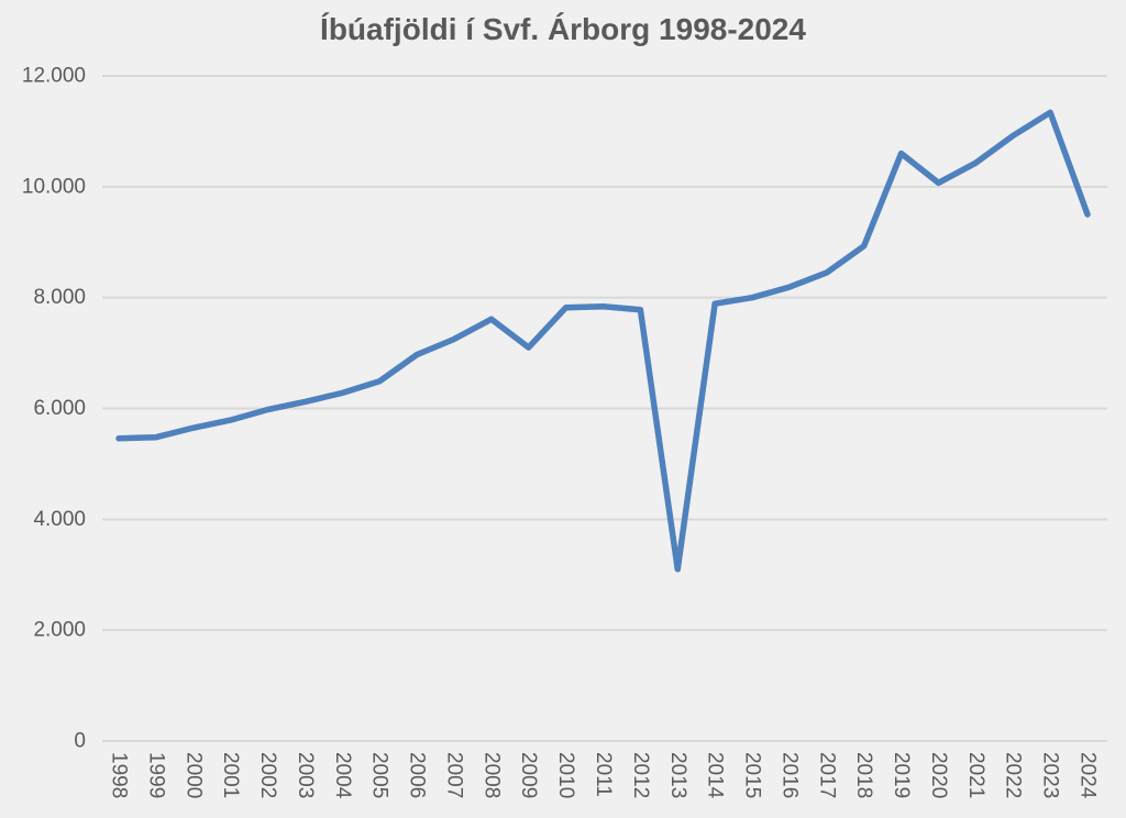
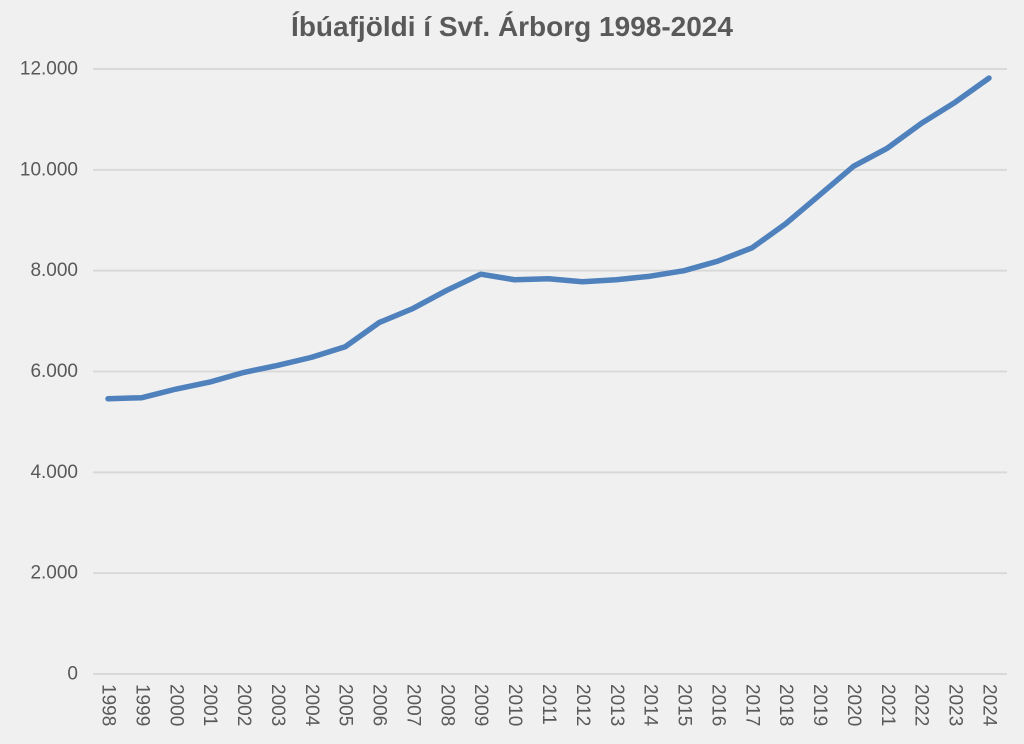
2009: 7100 -> 7900
2013: 3100 -> 7800
2019: 10600 -> 9500
2024: 9500 -> 11800
